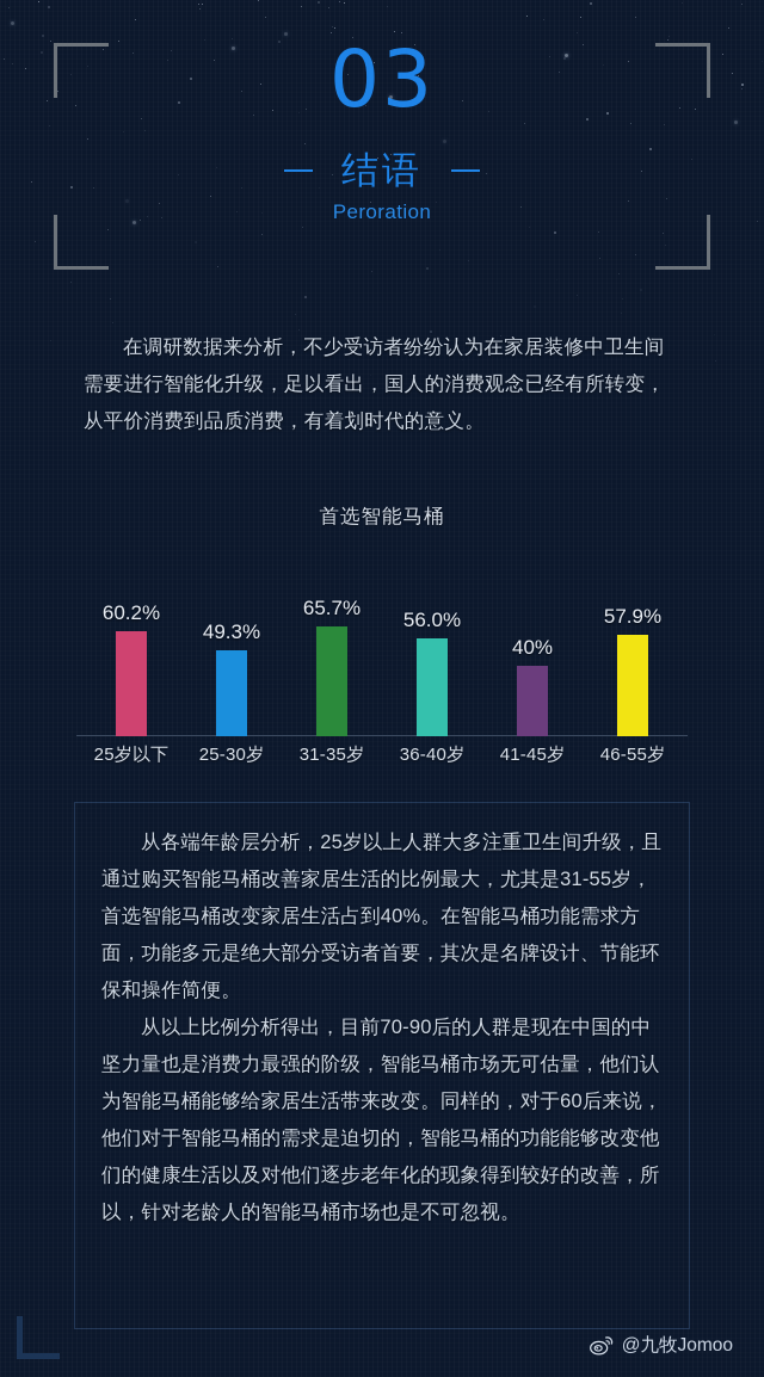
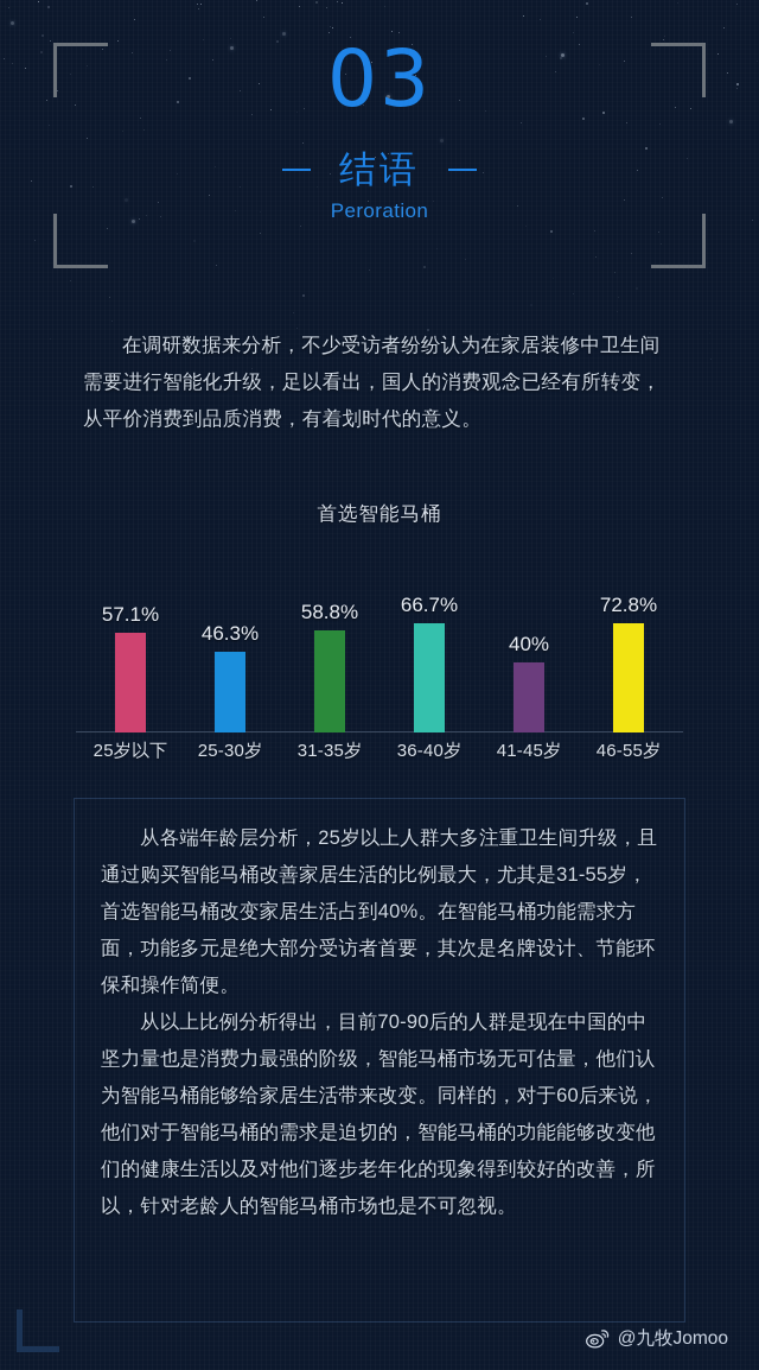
25岁以下: 60.2% -> 57.1%
25-30岁: 49.3% -> 46.3%
31-35岁: 65.7% -> 58.8%
36-40岁: 56.0% -> 66.7%
46-55岁: 57.9% -> 72.8%
